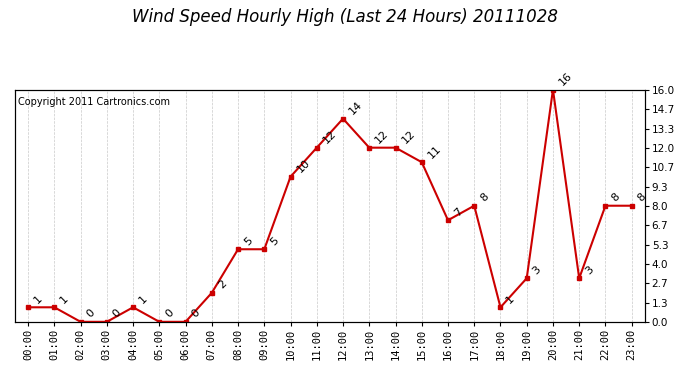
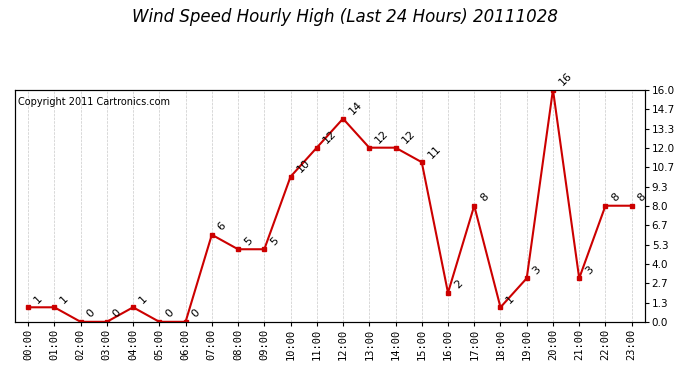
07:00: 2 -> 6
16:00: 7 -> 2
